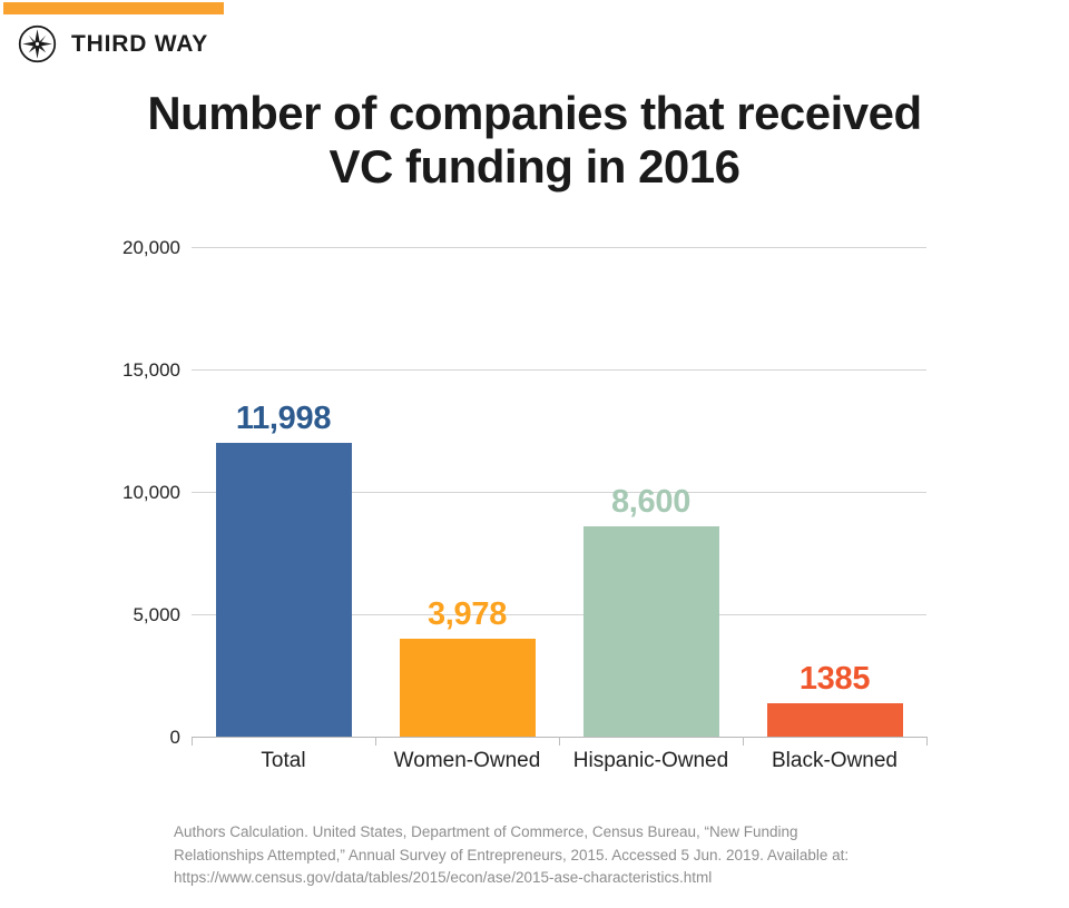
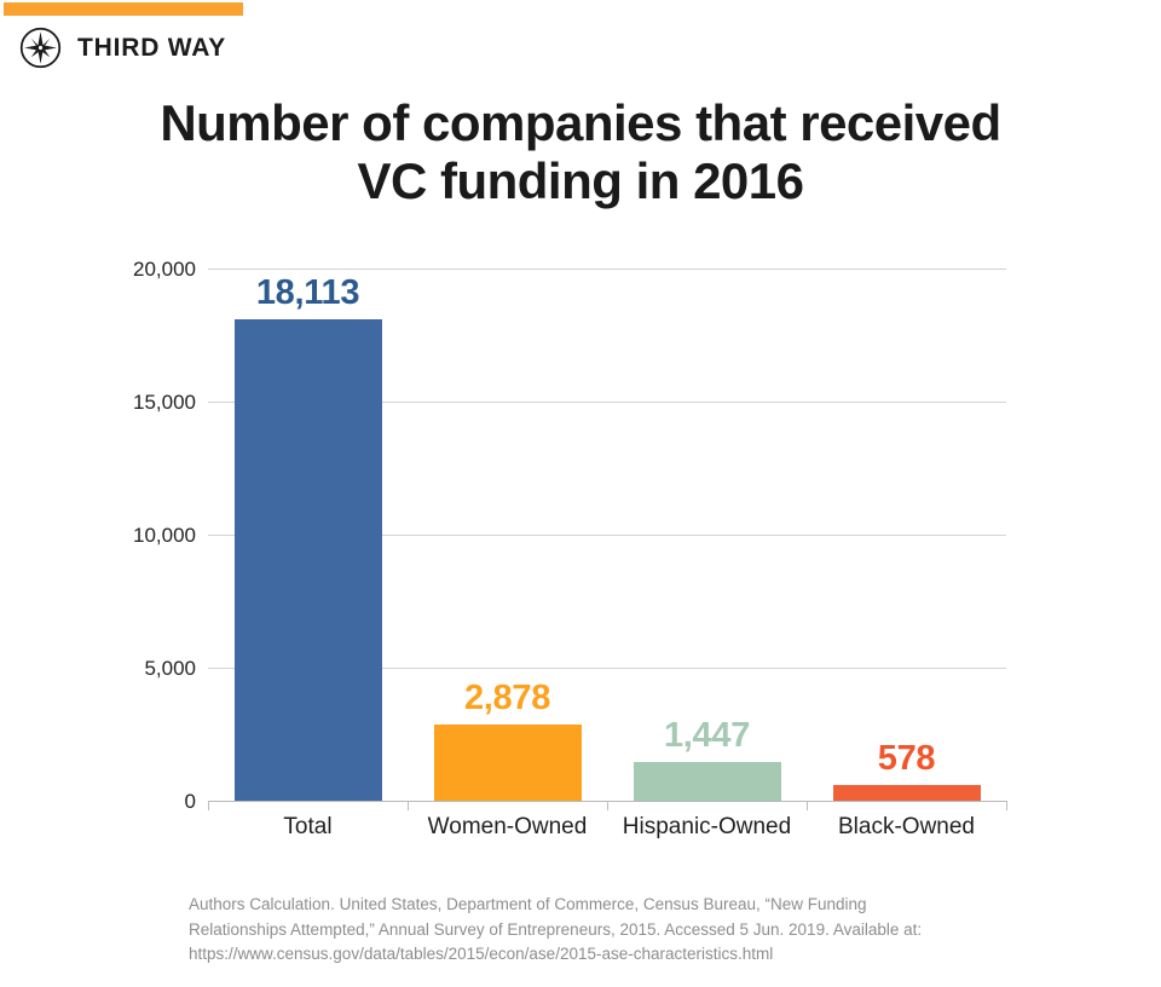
Total: 11,998 -> 18,113
Women-Owned: 3,978 -> 2,878
Hispanic-Owned: 8,600 -> 1,447
Black-Owned: 1385 -> 578
